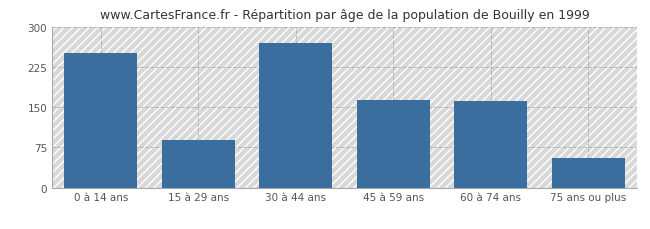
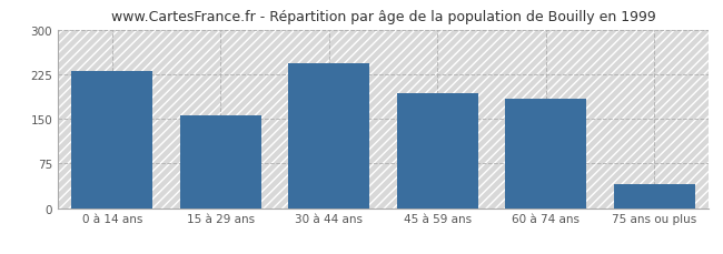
0 à 14 ans: 250 -> 230
15 à 29 ans: 88 -> 155
30 à 44 ans: 270 -> 243
45 à 59 ans: 164 -> 193
60 à 74 ans: 162 -> 183
75 ans ou plus: 56 -> 40
